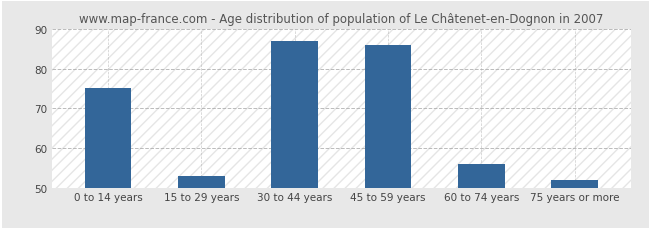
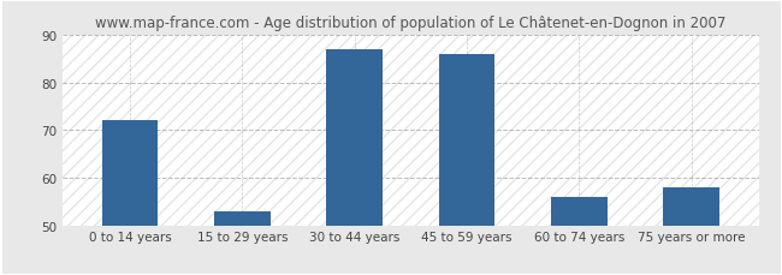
0 to 14 years: 75 -> 72
75 years or more: 52 -> 58
